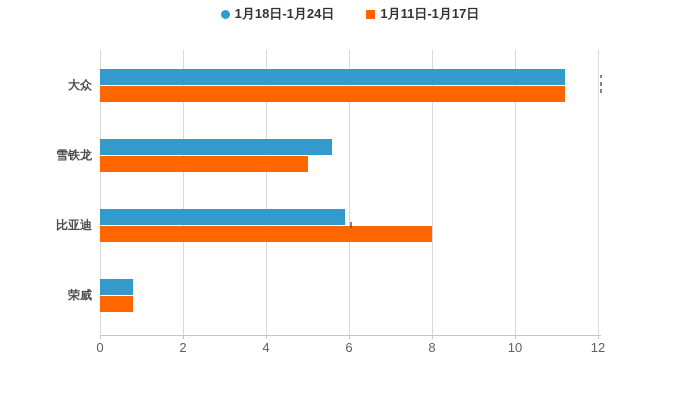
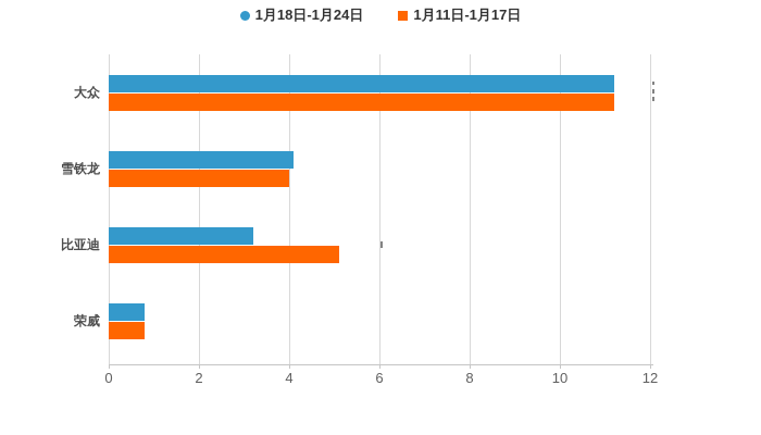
1月18日-1月24日/雪铁龙: 5.6 -> 4.1
1月11日-1月17日/雪铁龙: 5.0 -> 4.0
1月18日-1月24日/比亚迪: 5.9 -> 3.2
1月11日-1月17日/比亚迪: 8.0 -> 5.1
